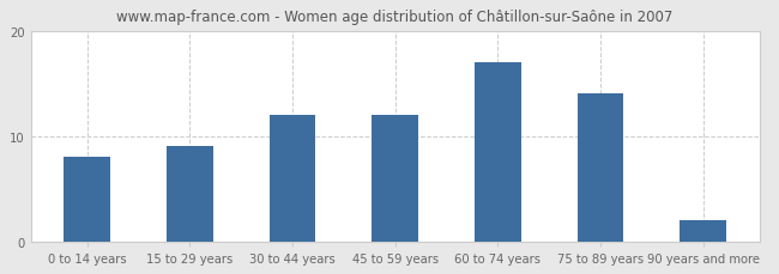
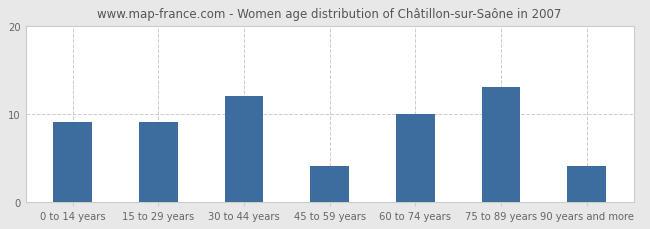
0 to 14 years: 8 -> 9
45 to 59 years: 12 -> 4
60 to 74 years: 17 -> 10
75 to 89 years: 14 -> 13
90 years and more: 2 -> 4
